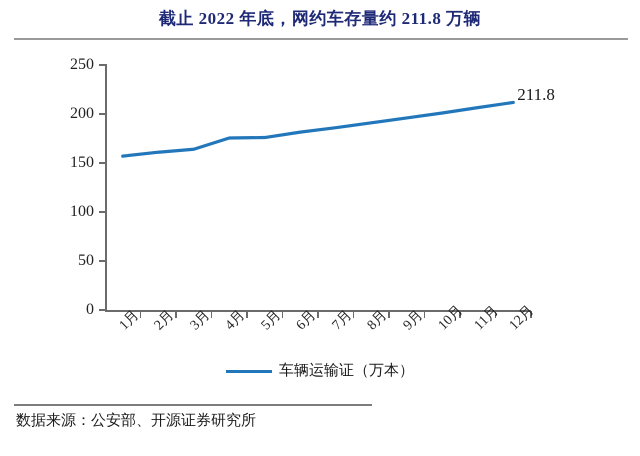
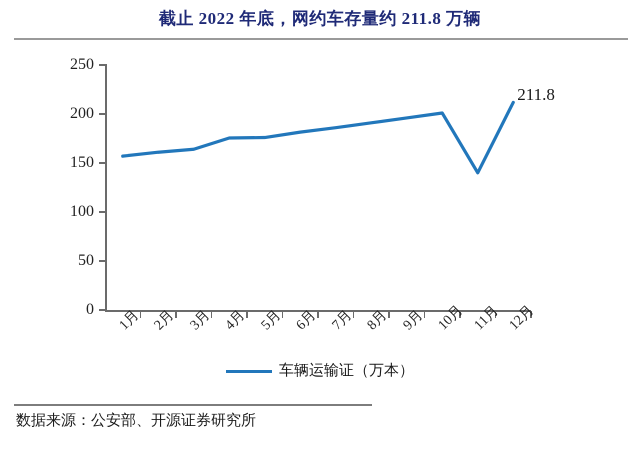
11月: 210 -> 140
